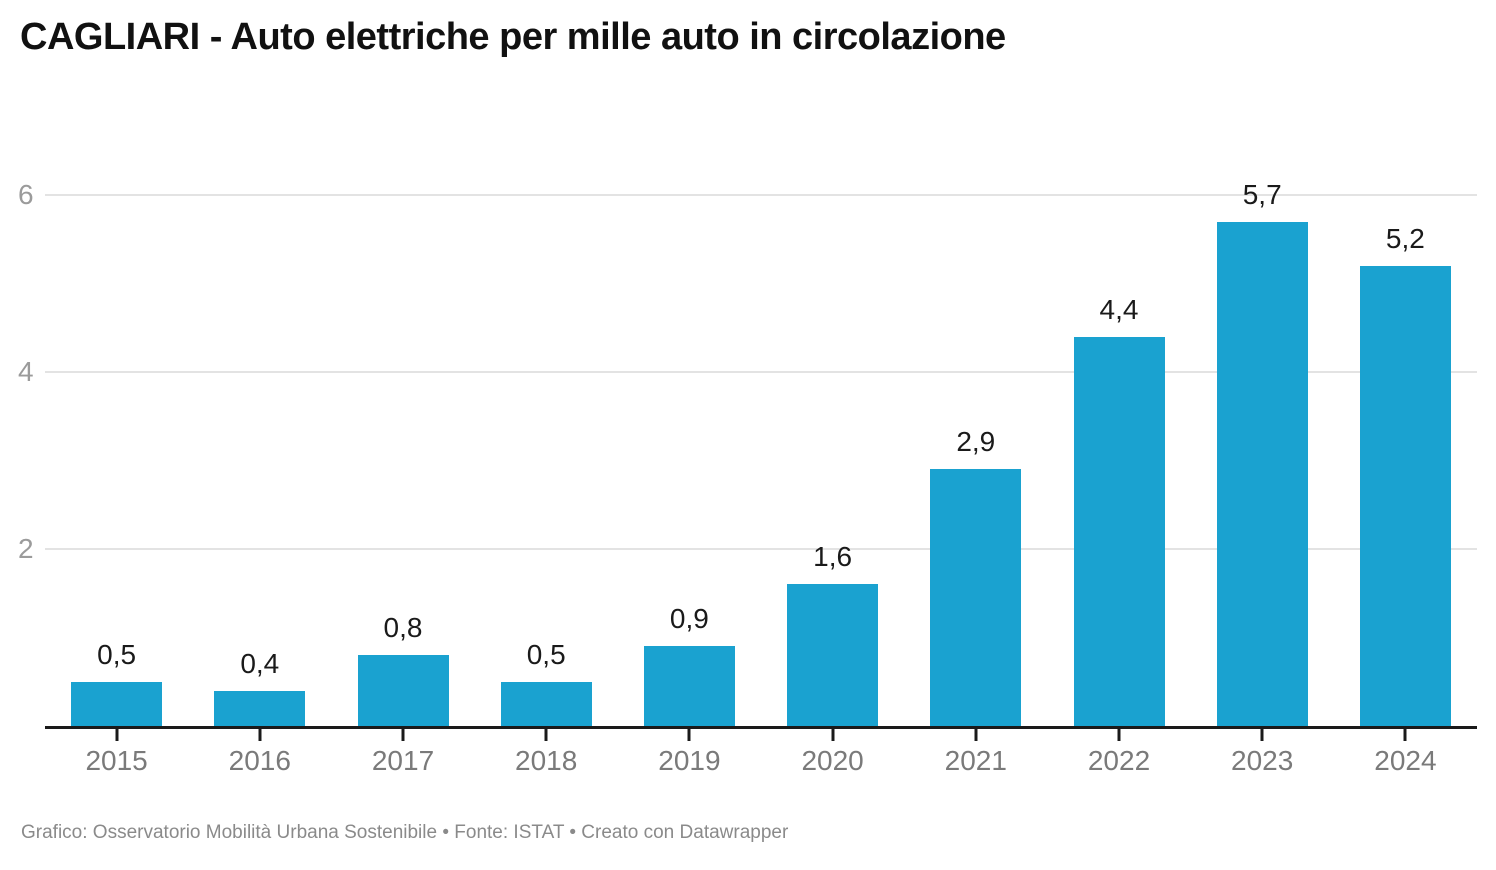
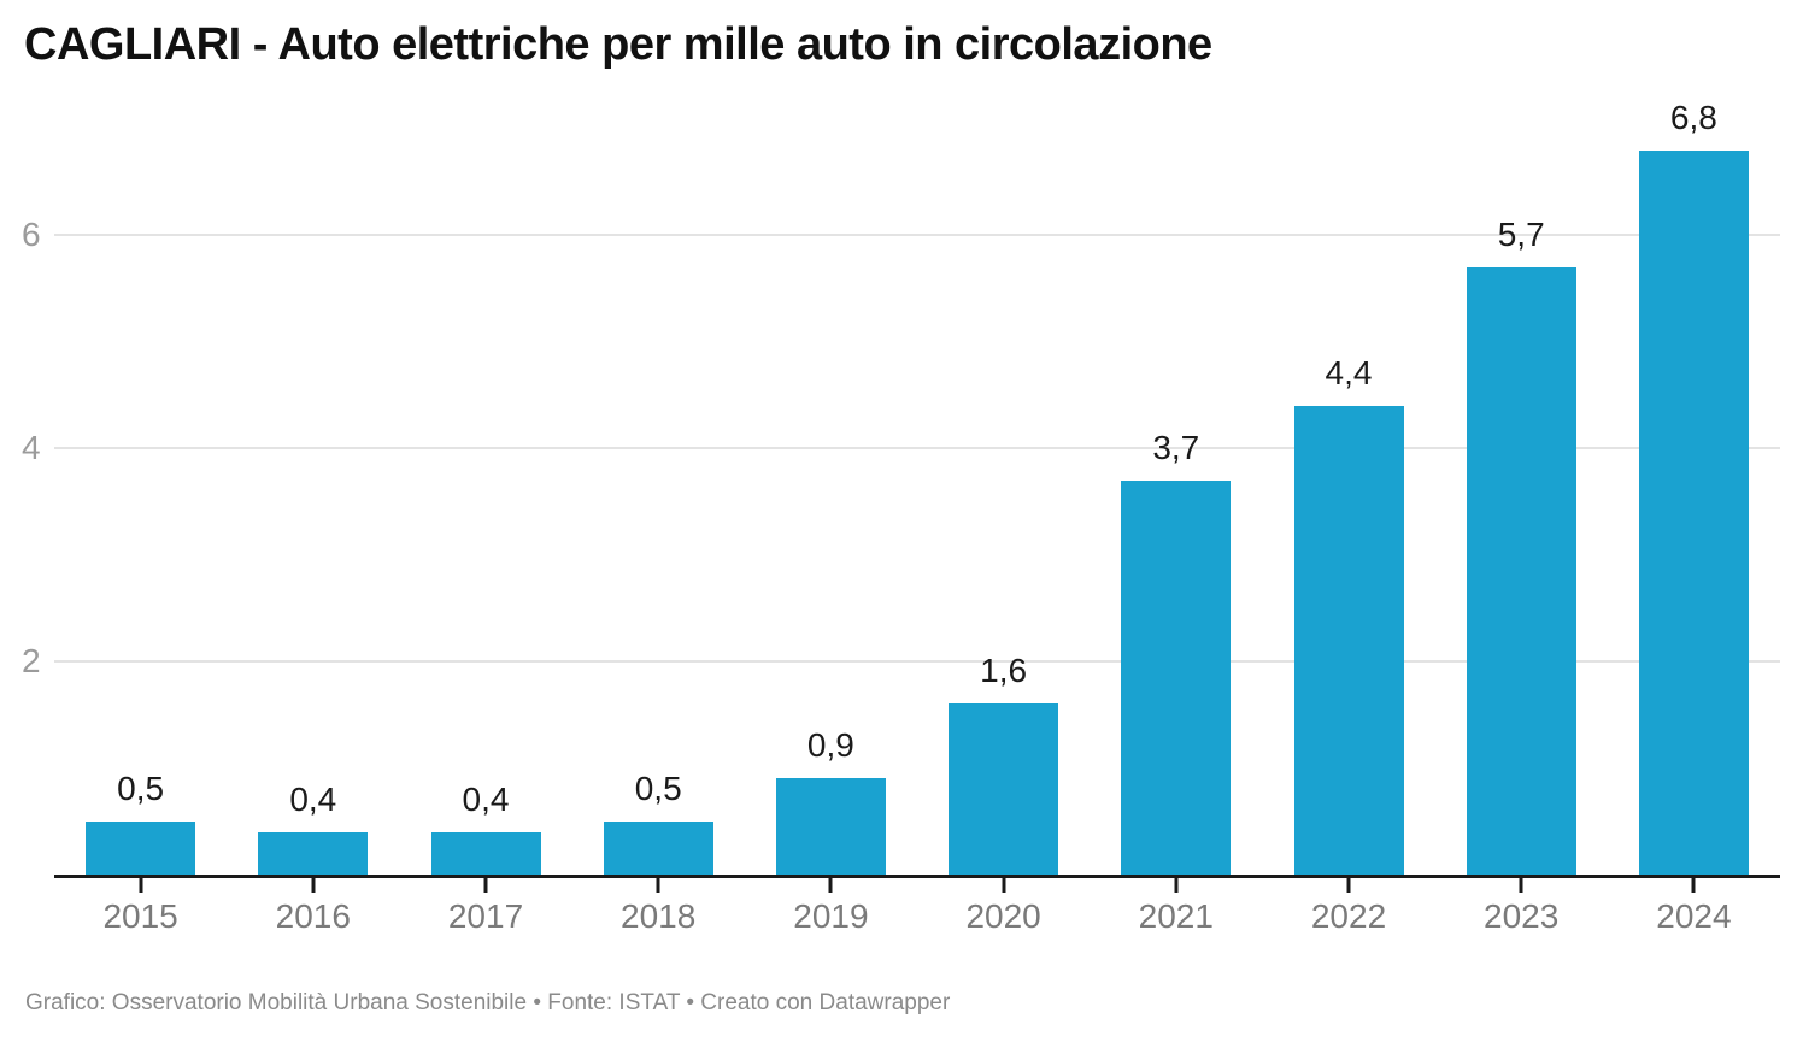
2017: 0,8 -> 0,4
2021: 2,9 -> 3,7
2024: 5,2 -> 6,8
